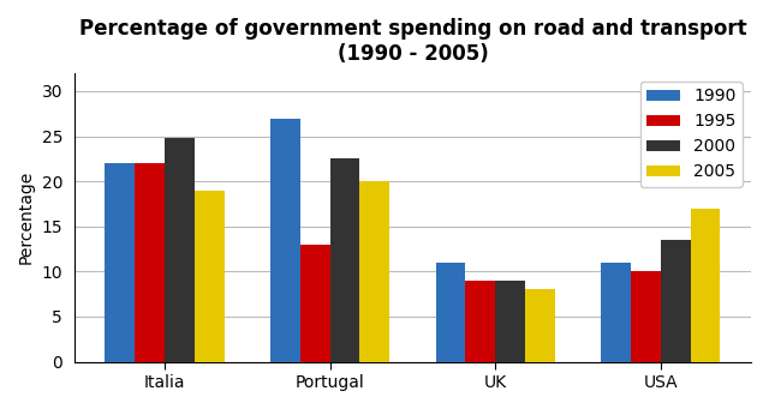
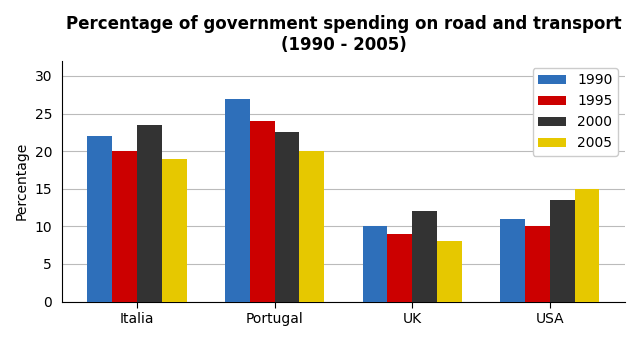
1995/Italia: 22 -> 20
2000/Italia: 24.8 -> 23.5
1995/Portugal: 13 -> 24
1990/UK: 11 -> 10
2000/UK: 9.0 -> 12.0
2005/USA: 17 -> 15
